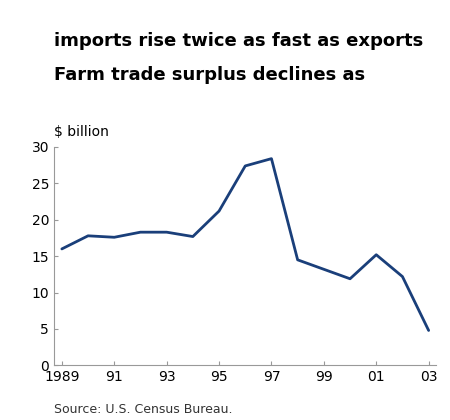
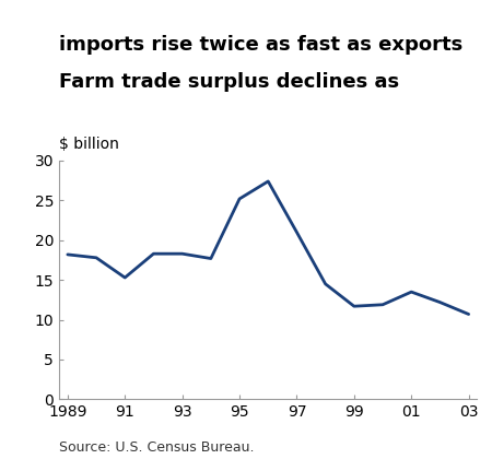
1989: 16.0 -> 18.2
91: 17.6 -> 15.3
95: 21.2 -> 25.2
97: 28.4 -> 21.0
99: 13.2 -> 11.7
01: 15.2 -> 13.5
03: 4.8 -> 10.7
